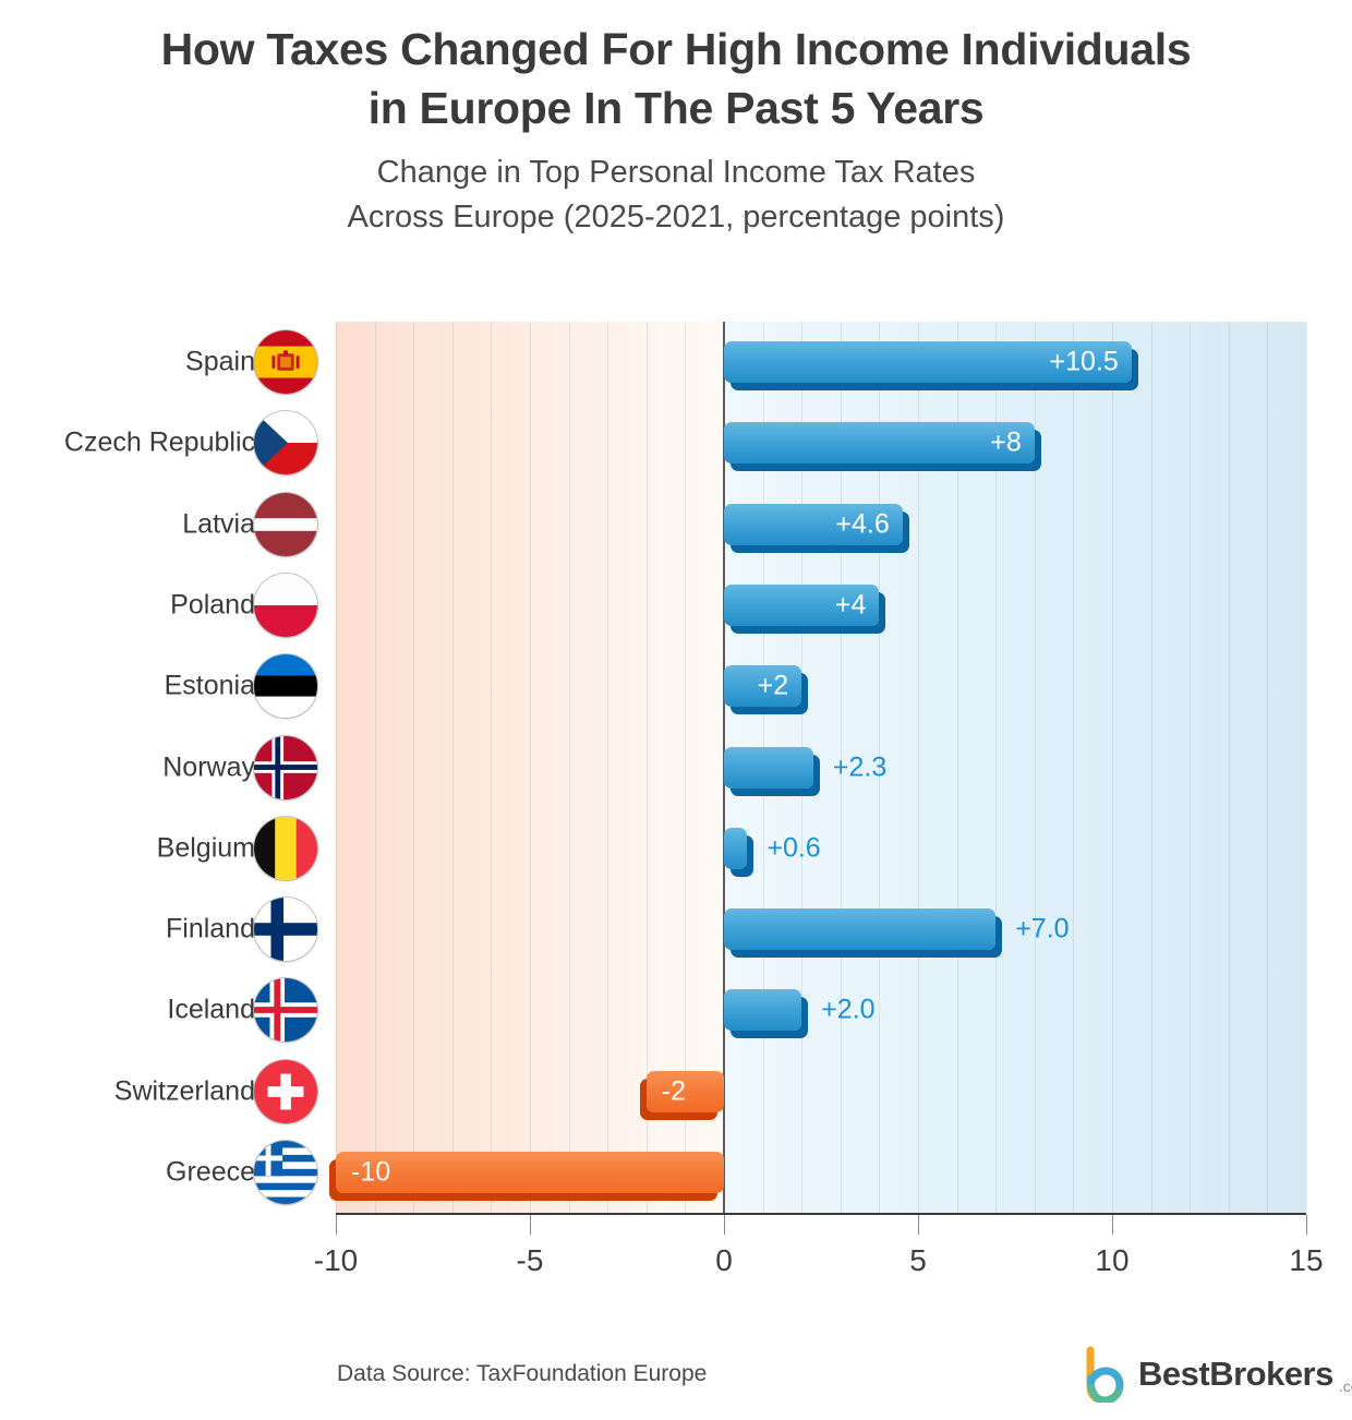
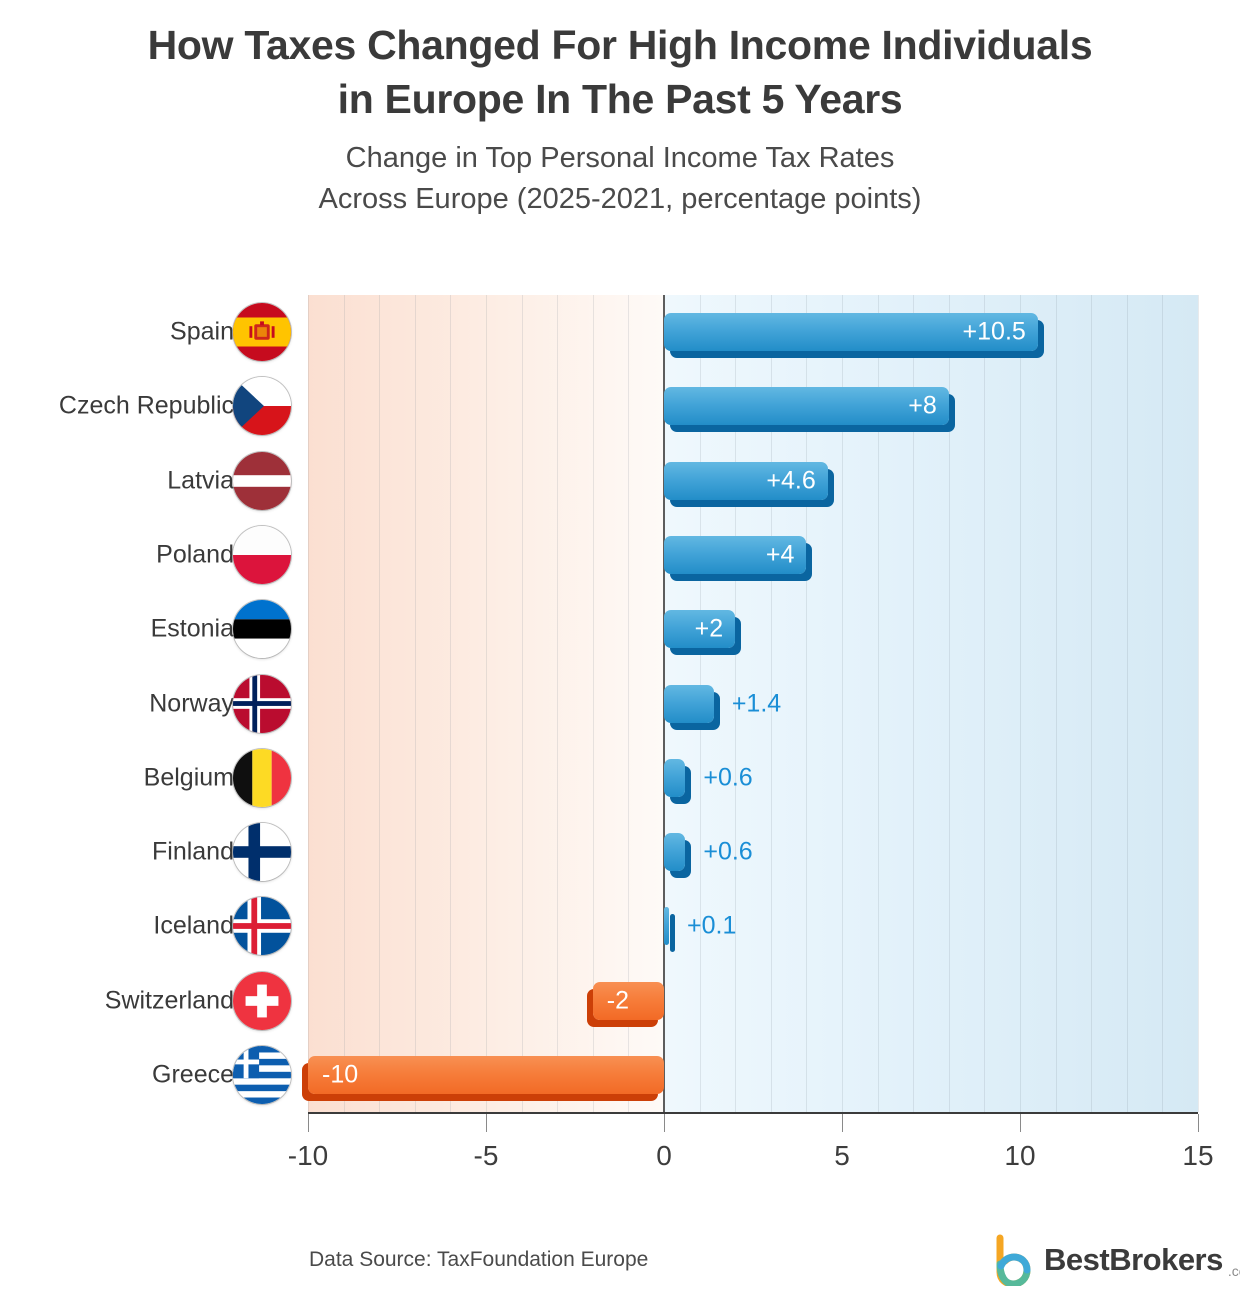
Norway: +2.3 -> +1.4
Finland: +7.0 -> +0.6
Iceland: +2.0 -> +0.1
